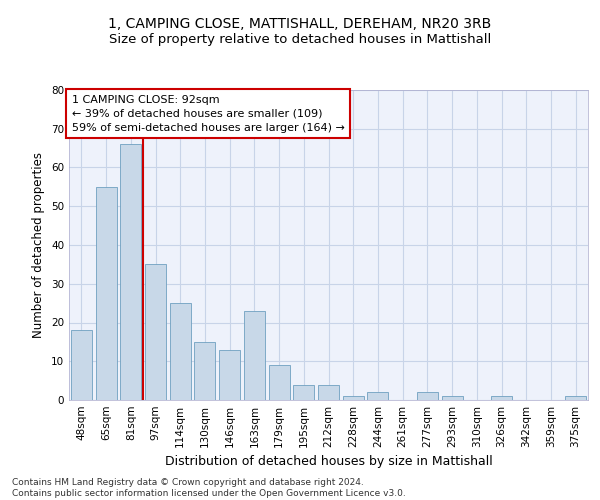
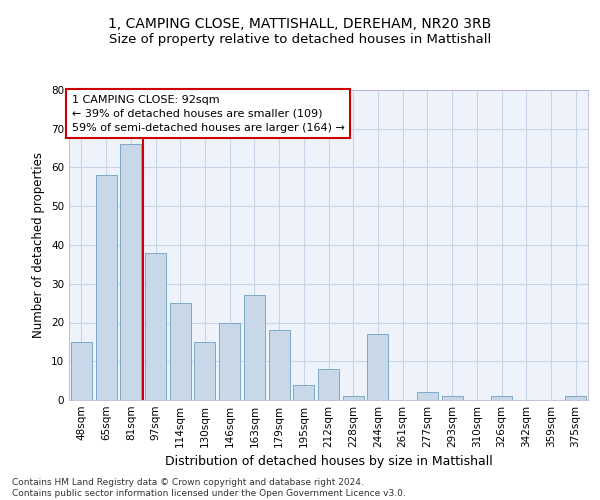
48sqm: 18 -> 15
65sqm: 55 -> 58
97sqm: 35 -> 38
146sqm: 13 -> 20
163sqm: 23 -> 27
179sqm: 9 -> 18
212sqm: 4 -> 8
244sqm: 2 -> 17
